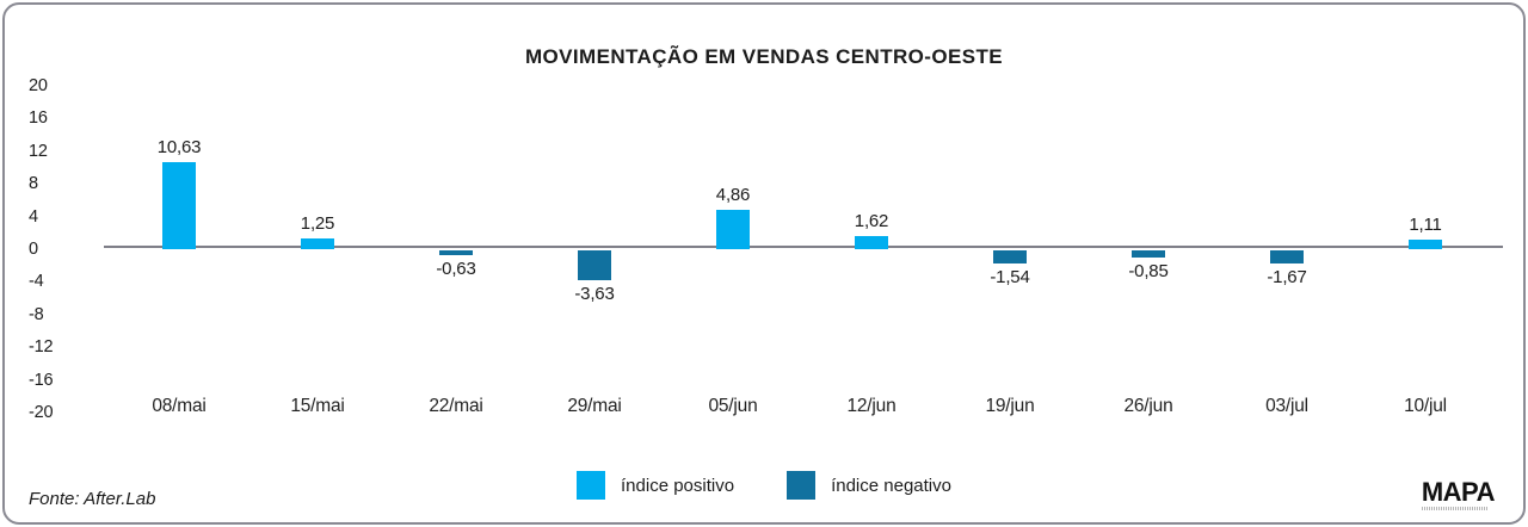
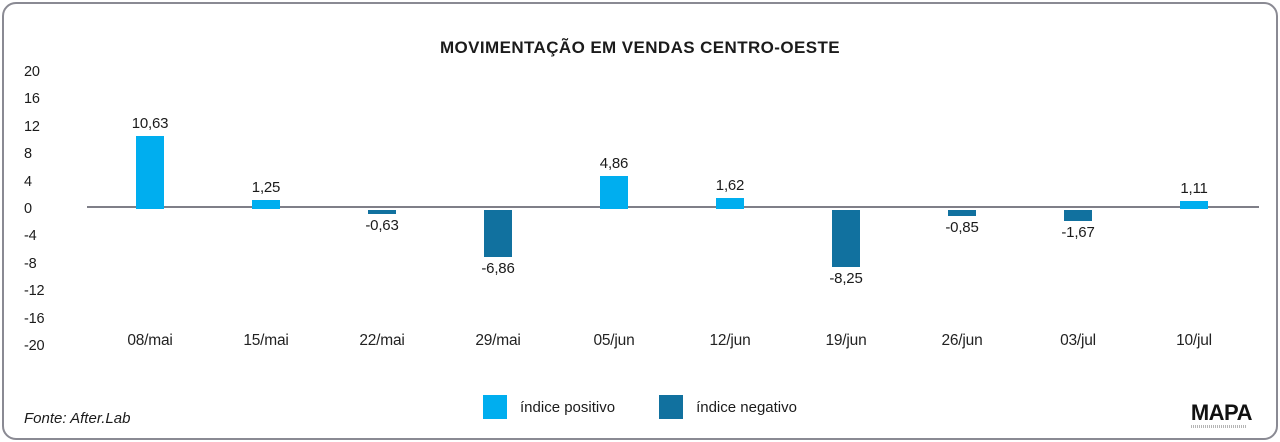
29/mai: -3,63 -> -6,86
19/jun: -1,54 -> -8,25
